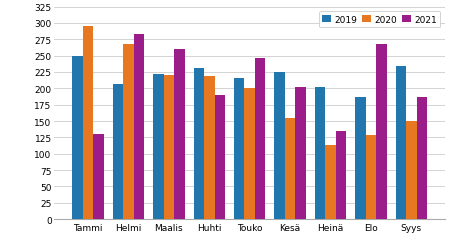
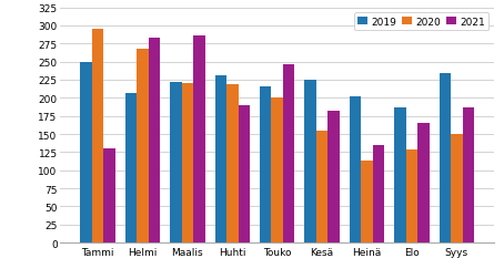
2021/Maalis: 260 -> 286
2021/Kesä: 202 -> 182
2021/Elo: 268 -> 165
